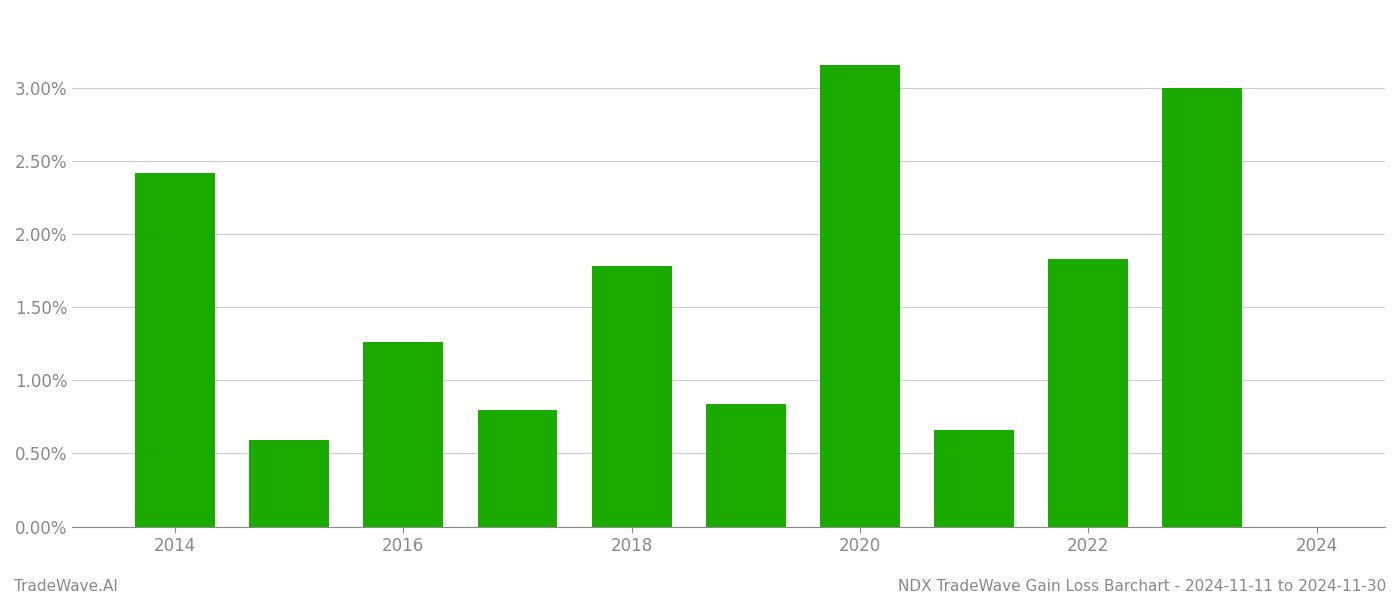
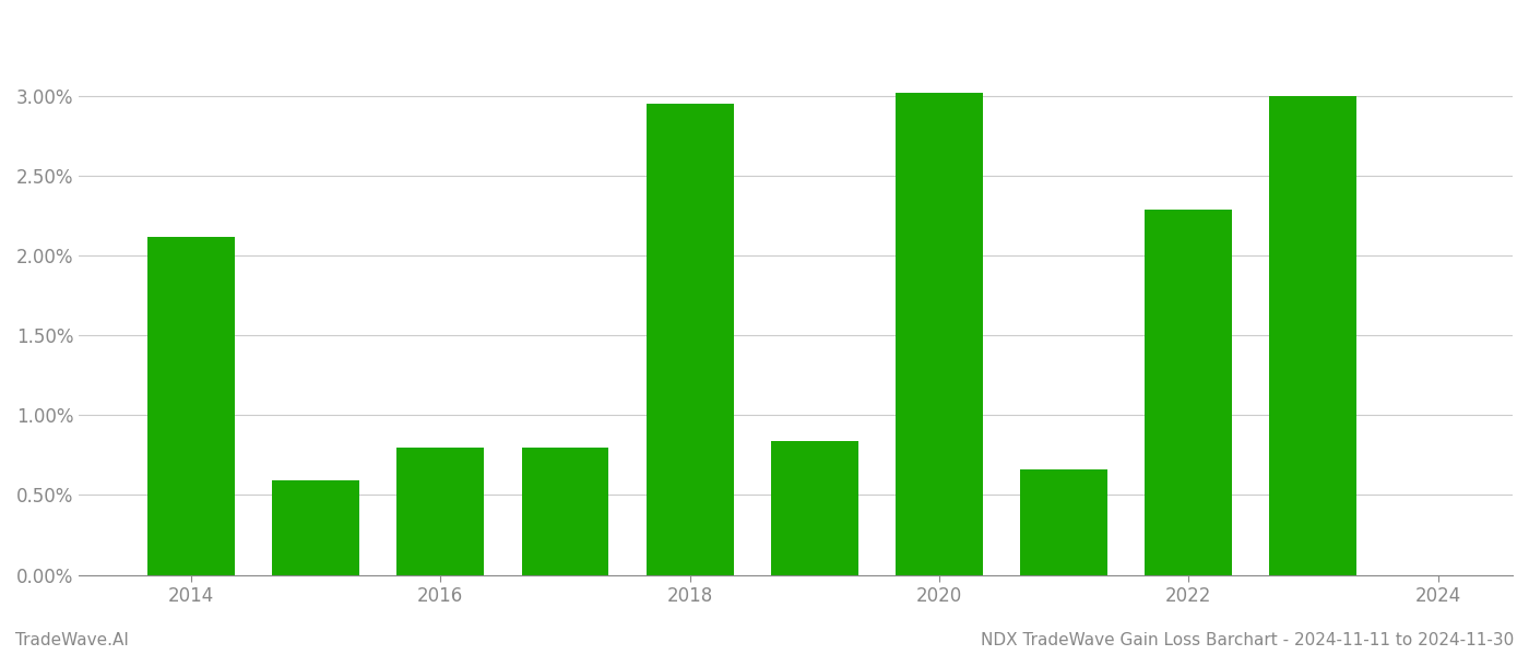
2014: 2.42% -> 2.12%
2016: 1.26% -> 0.80%
2018: 1.78% -> 2.95%
2020: 3.16% -> 3.02%
2022: 1.83% -> 2.29%
